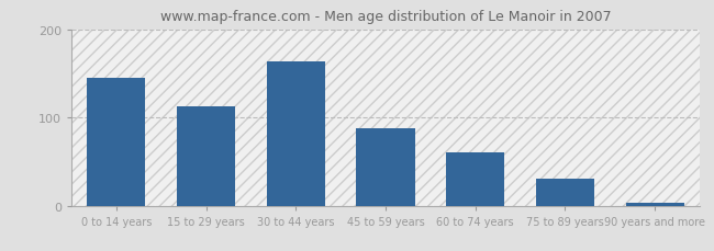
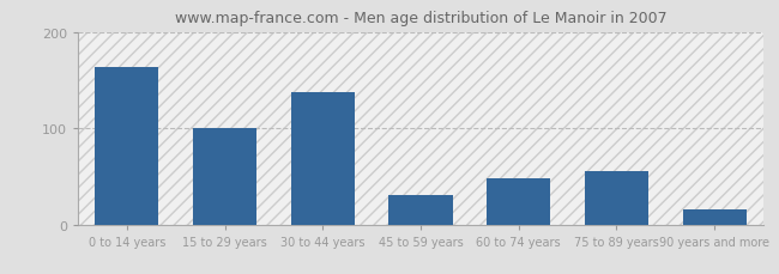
0 to 14 years: 145 -> 164
15 to 29 years: 113 -> 100
30 to 44 years: 163 -> 138
45 to 59 years: 88 -> 30
60 to 74 years: 60 -> 48
75 to 89 years: 30 -> 56
90 years and more: 3 -> 16
